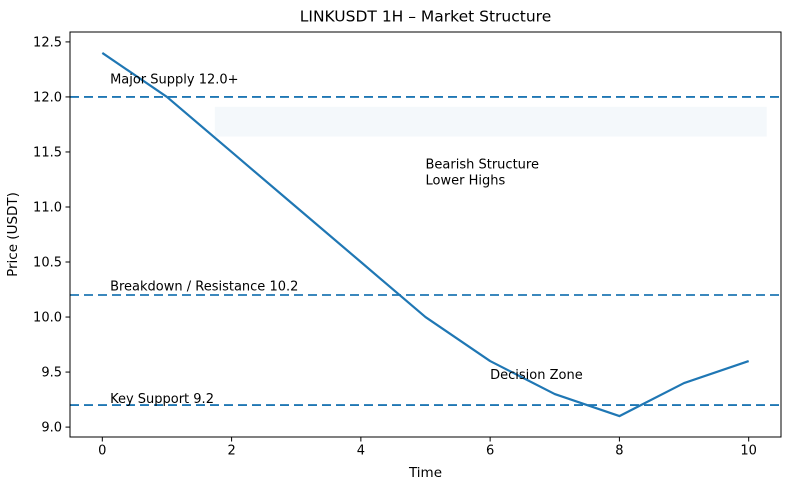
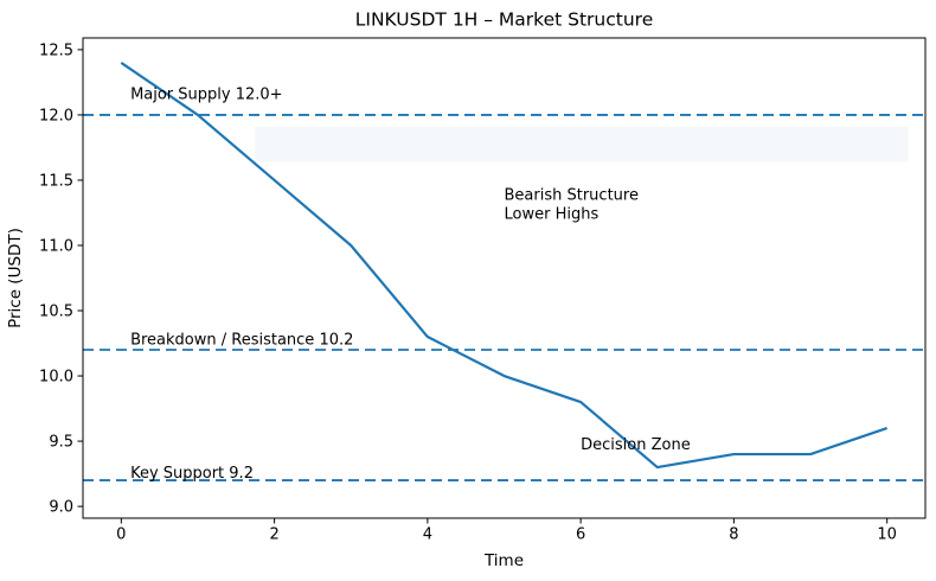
4: 10.5 -> 10.3
6: 9.6 -> 9.8
8: 9.1 -> 9.4
